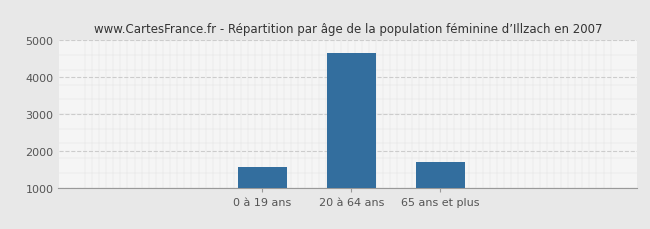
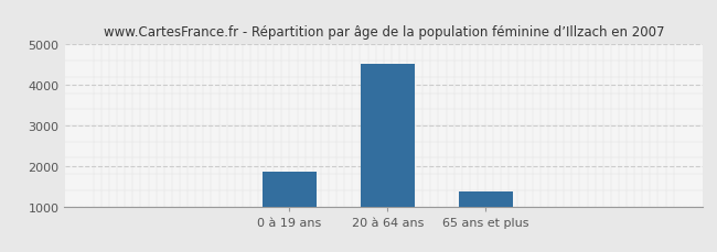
0 à 19 ans: 1550 -> 1850
20 à 64 ans: 4650 -> 4510
65 ans et plus: 1700 -> 1380
